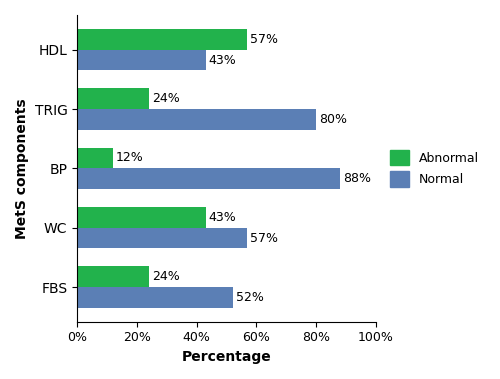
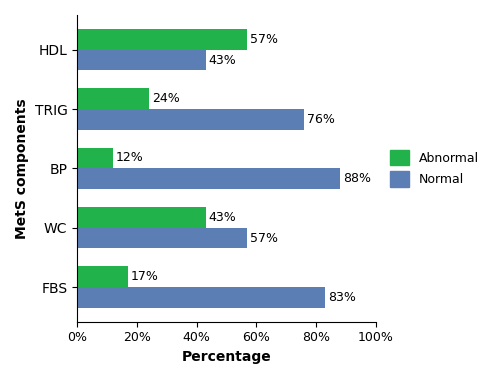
Normal/TRIG: 80% -> 76%
Abnormal/FBS: 24% -> 17%
Normal/FBS: 52% -> 83%
